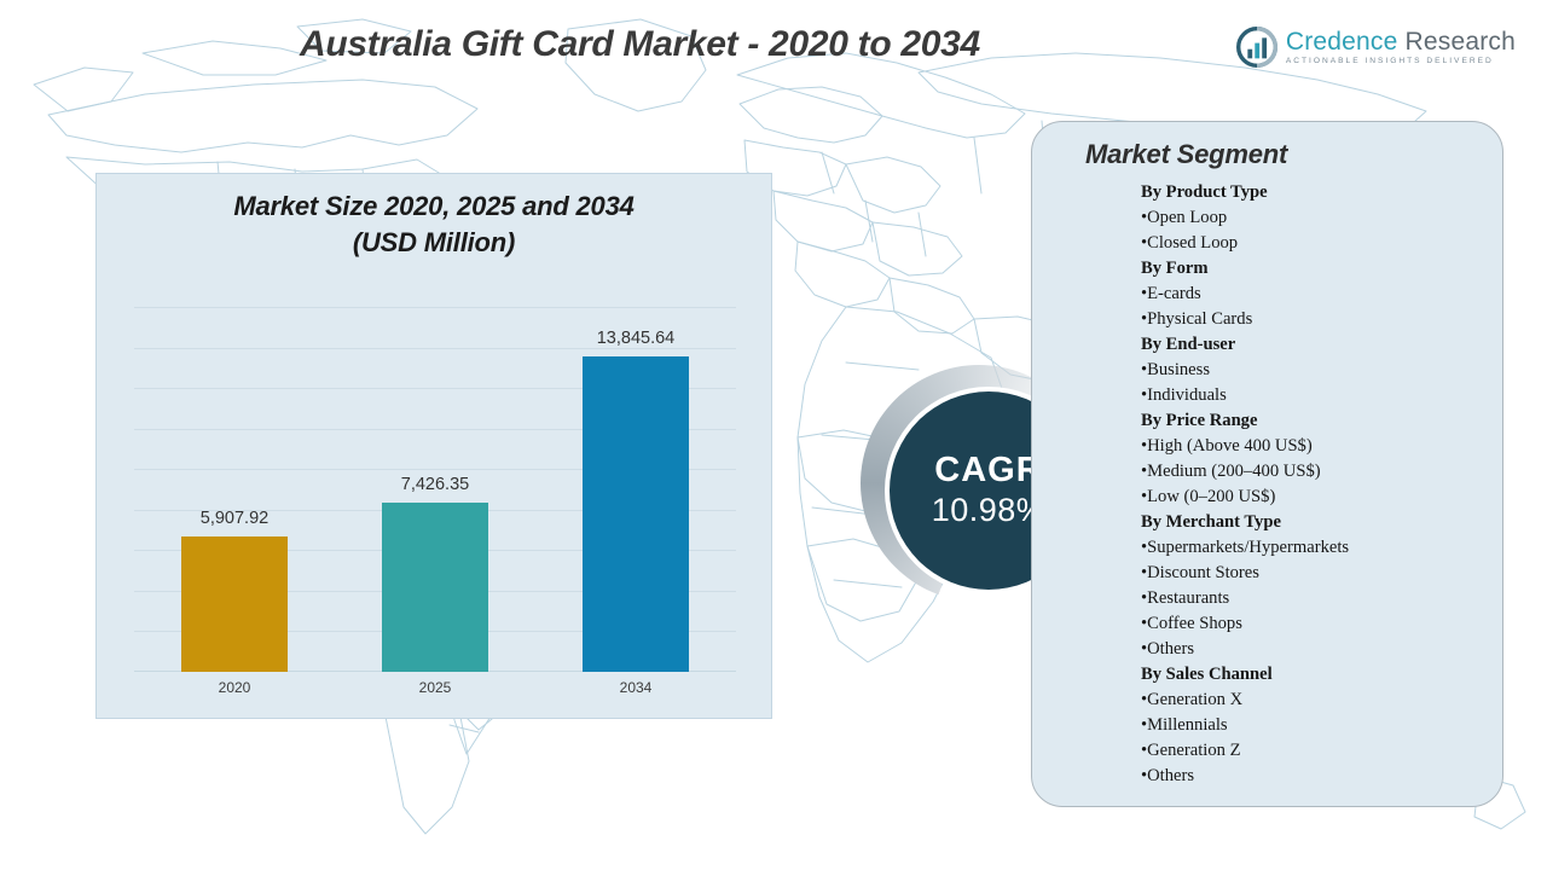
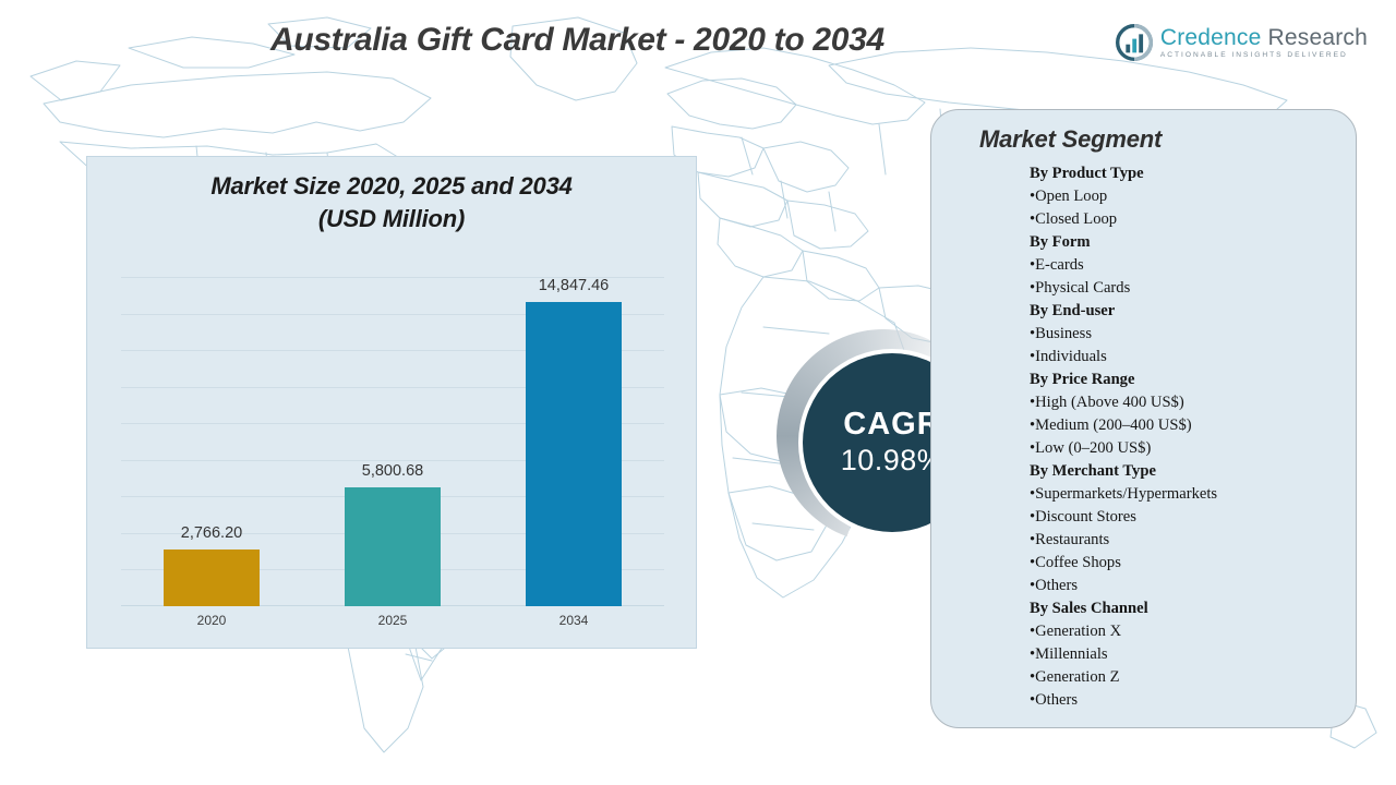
2020: 5,907.92 -> 2,766.20
2025: 7,426.35 -> 5,800.68
2034: 13,845.64 -> 14,847.46
